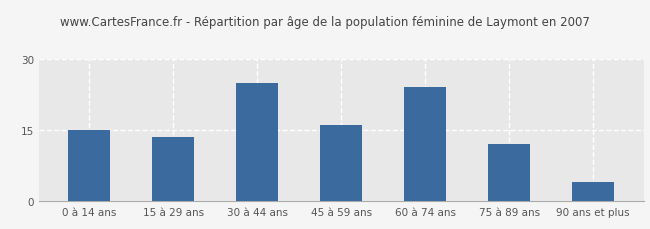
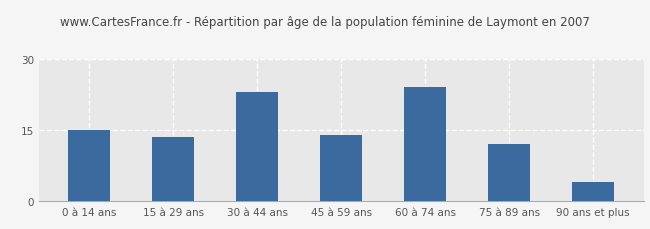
30 à 44 ans: 25.0 -> 23.0
45 à 59 ans: 16.0 -> 14.0
